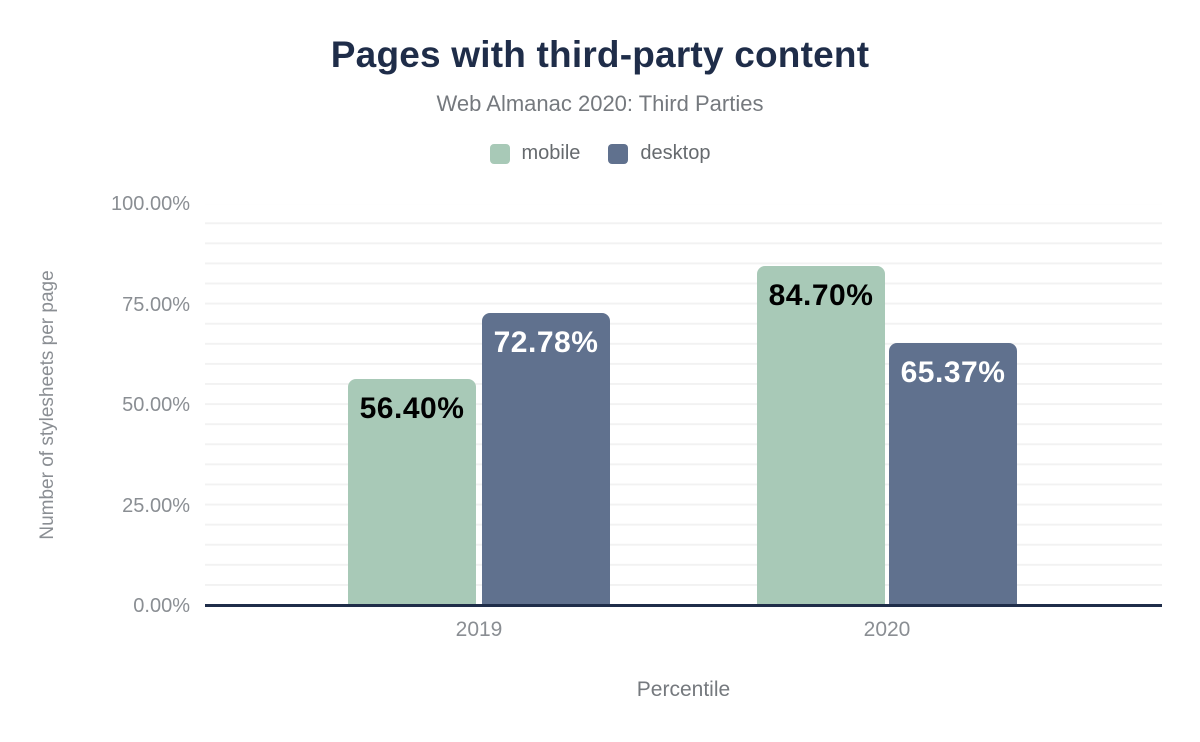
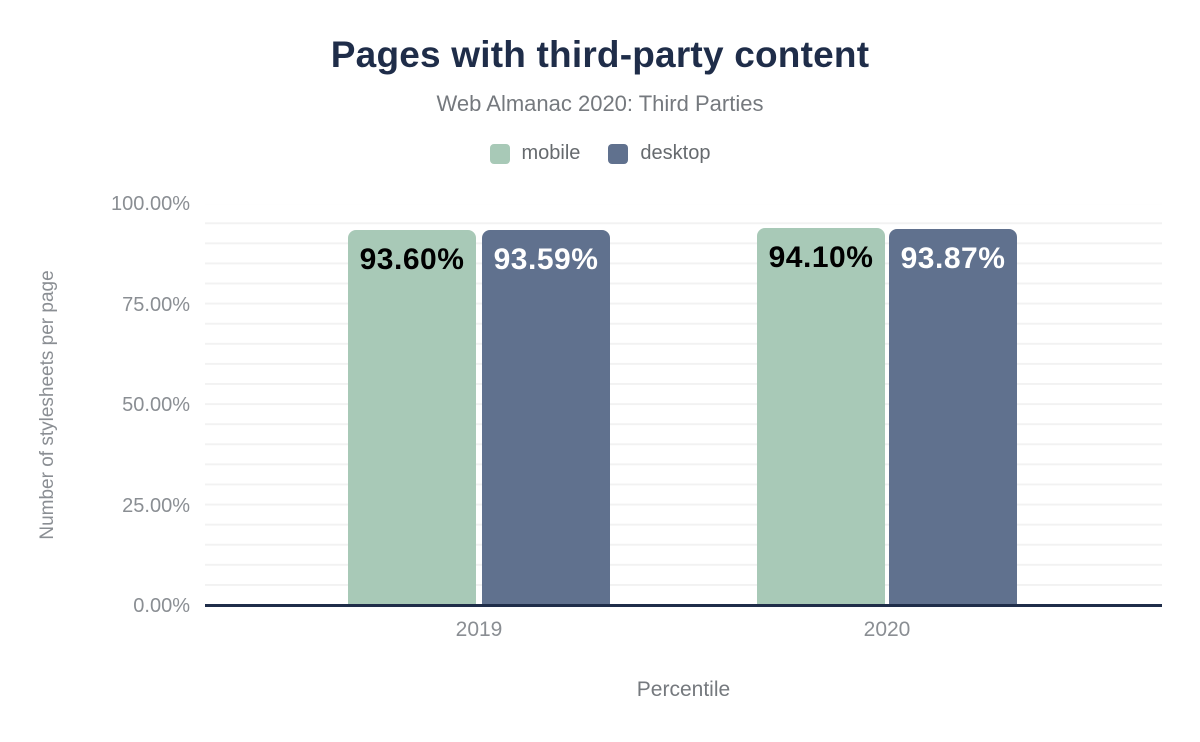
mobile/2019: 56.40% -> 93.60%
desktop/2019: 72.78% -> 93.59%
mobile/2020: 84.70% -> 94.10%
desktop/2020: 65.37% -> 93.87%
